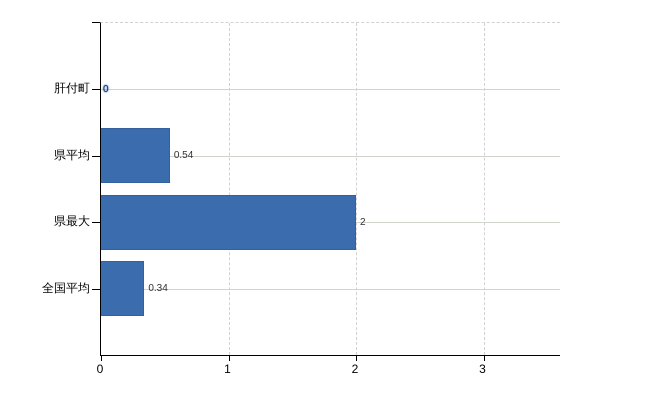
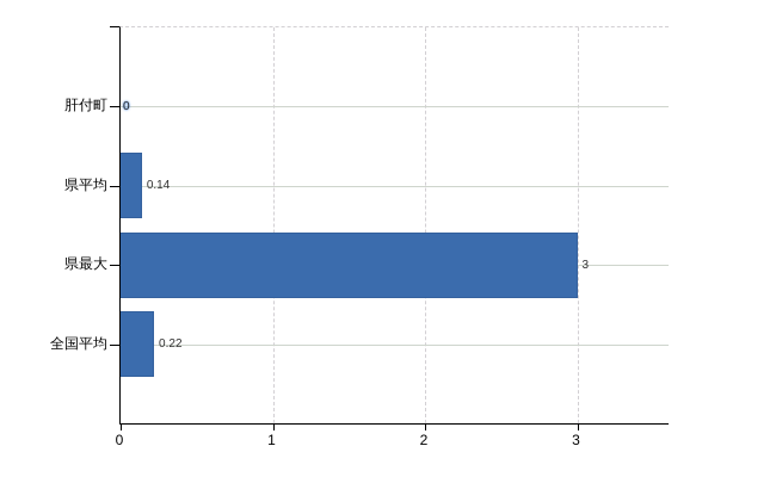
県平均: 0.54 -> 0.14
県最大: 2 -> 3
全国平均: 0.34 -> 0.22
